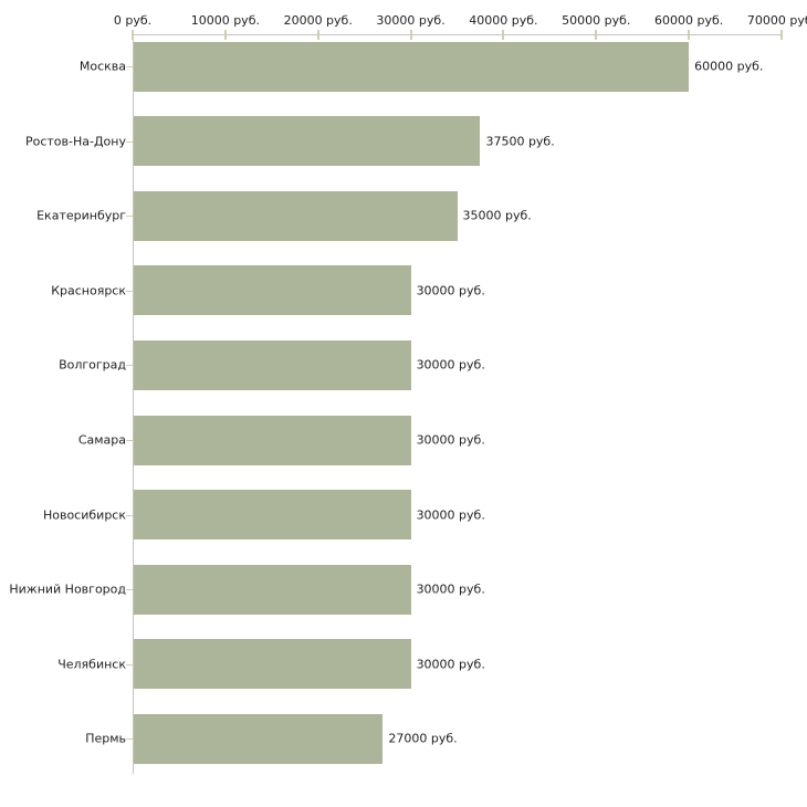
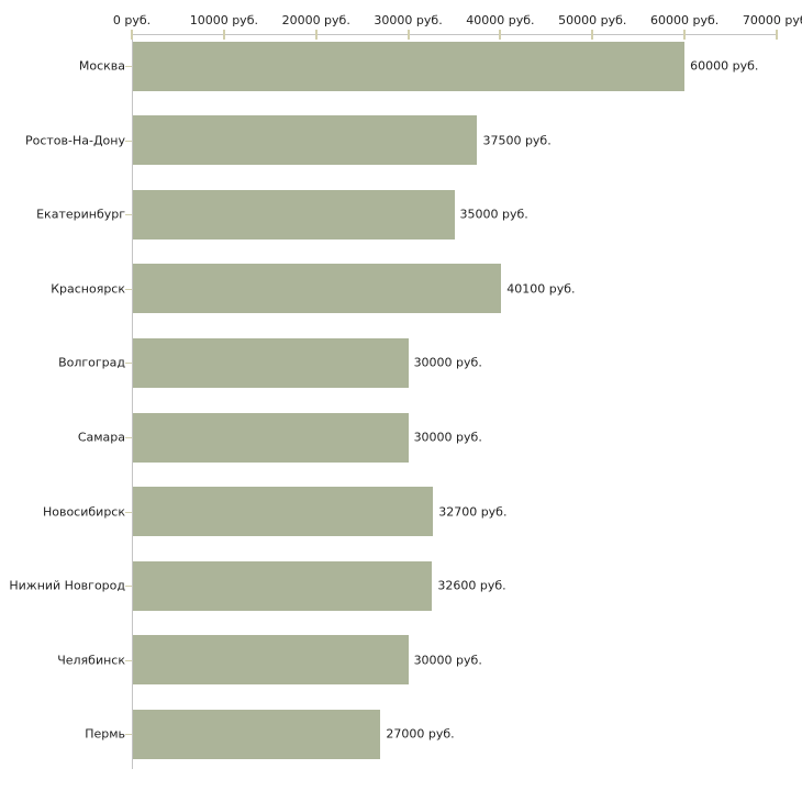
Красноярск: 30000 -> 40100
Новосибирск: 30000 -> 32700
Нижний Новгород: 30000 -> 32600
